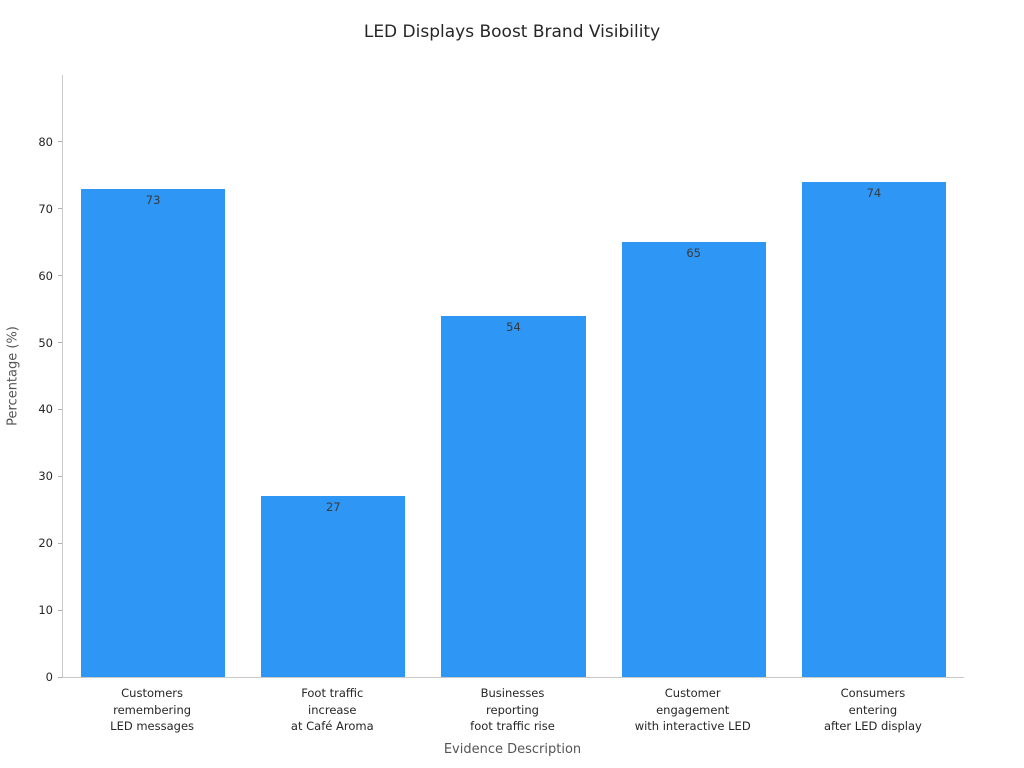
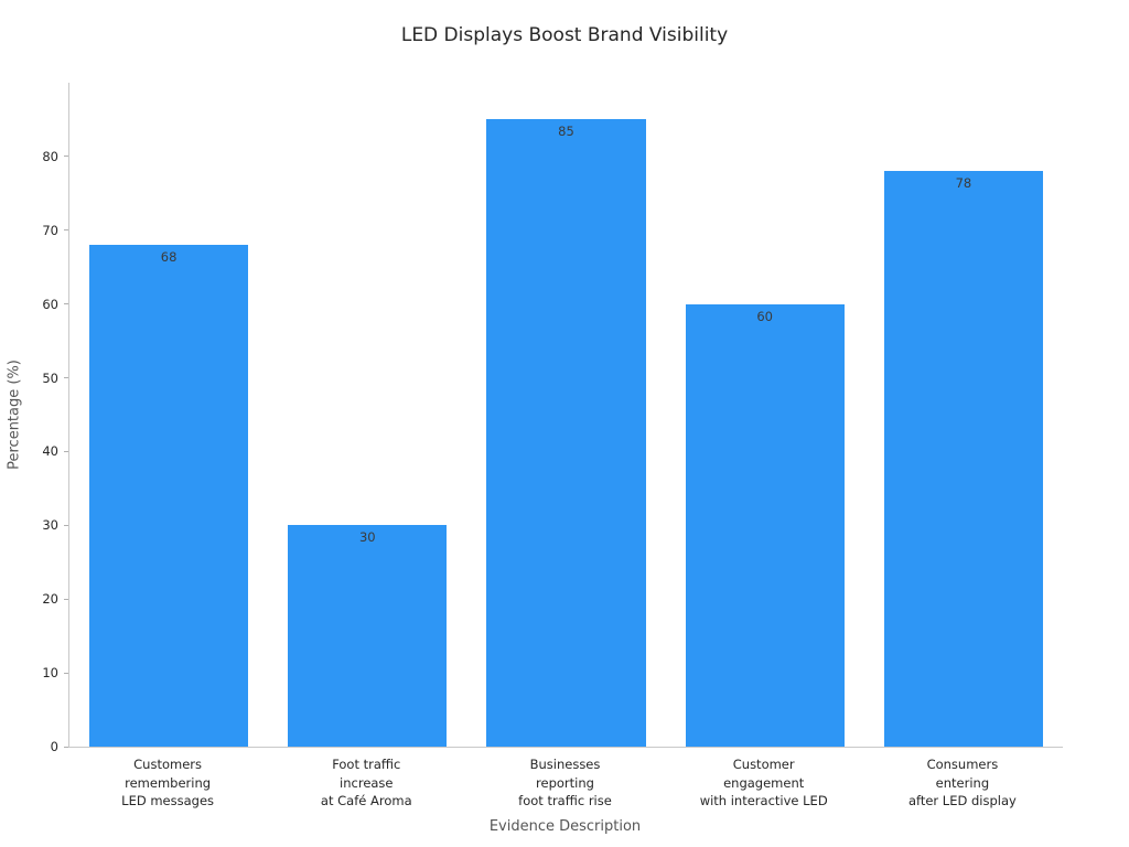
Customers remembering LED messages: 73 -> 68
Foot traffic increase at Café Aroma: 27 -> 30
Businesses reporting foot traffic rise: 54 -> 85
Customer engagement with interactive LED: 65 -> 60
Consumers entering after LED display: 74 -> 78
